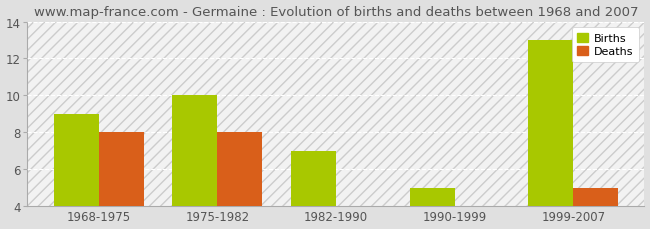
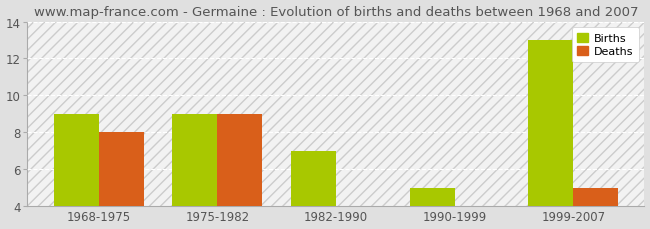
Births/1975-1982: 10 -> 9
Deaths/1975-1982: 8 -> 9
